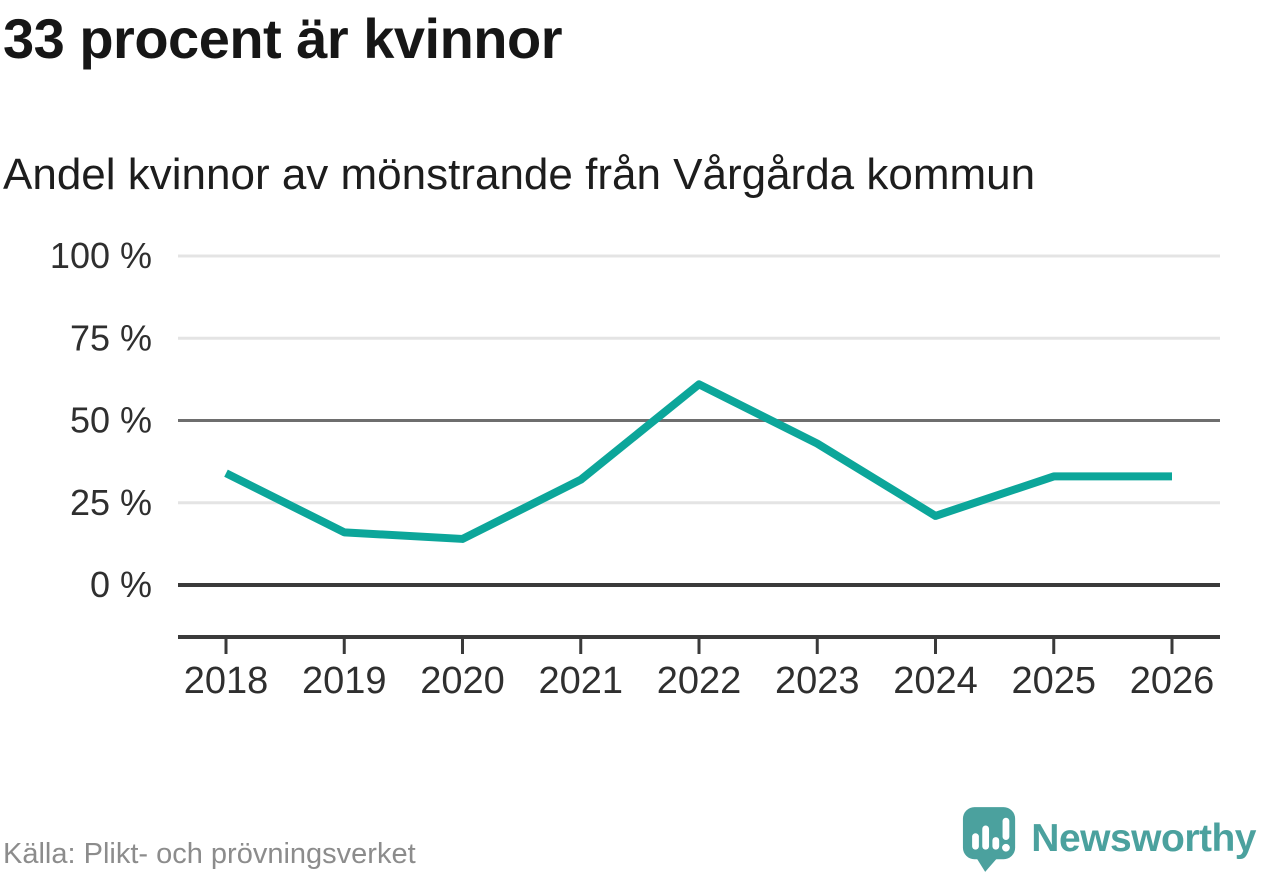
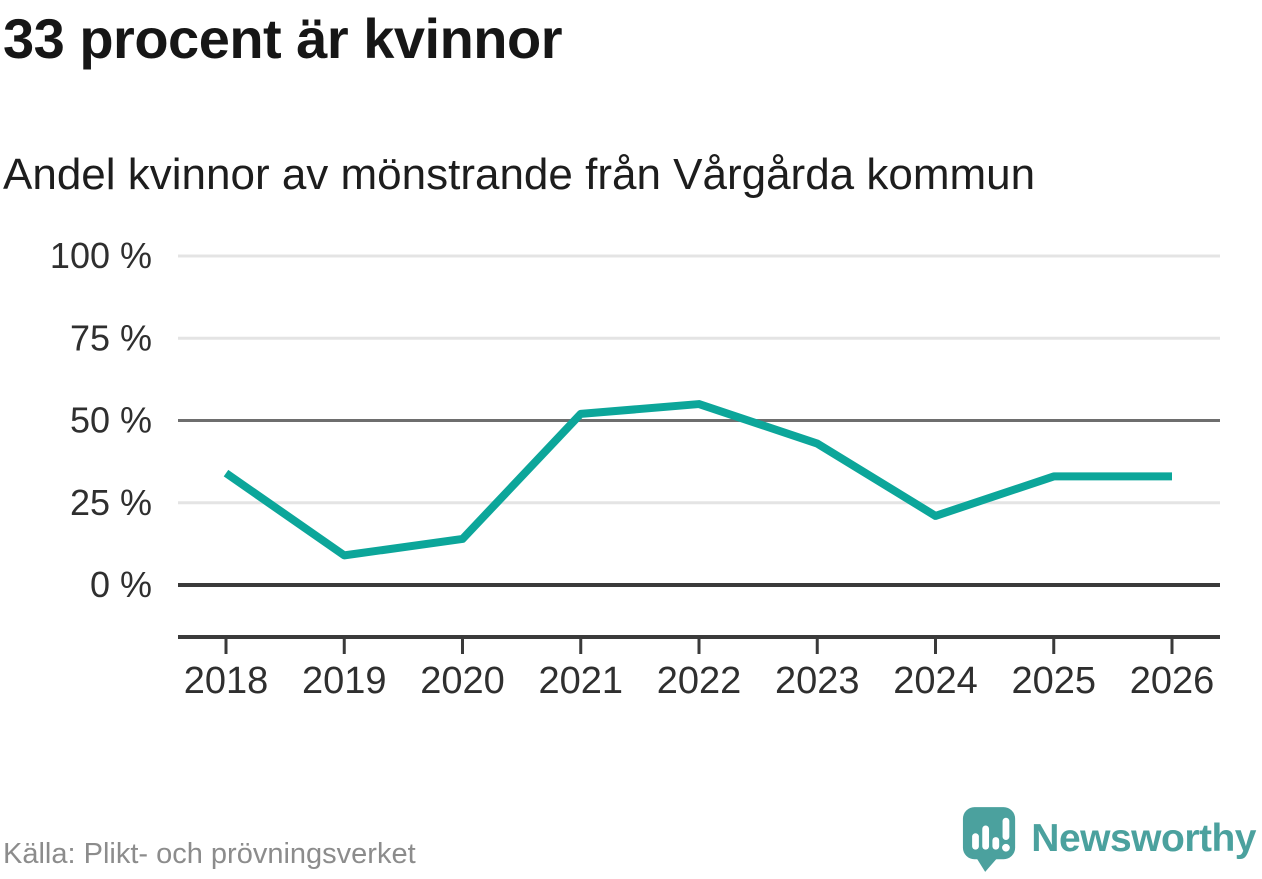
2019: 16% -> 9%
2021: 32% -> 52%
2022: 61% -> 55%
